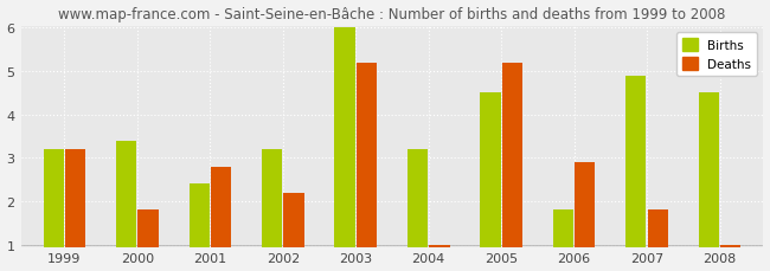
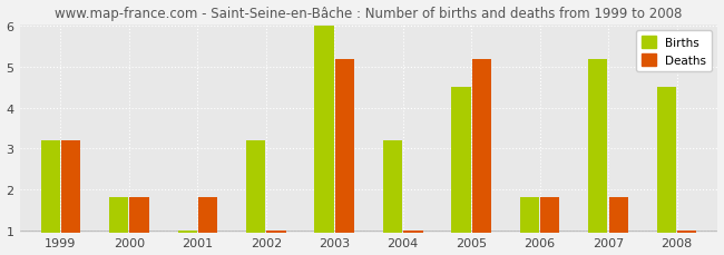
Births/2000: 3.4 -> 1.8
Births/2001: 2.4 -> 1.0
Deaths/2001: 2.8 -> 1.8
Deaths/2002: 2.2 -> 1.0
Deaths/2006: 2.9 -> 1.8
Births/2007: 4.9 -> 5.2
